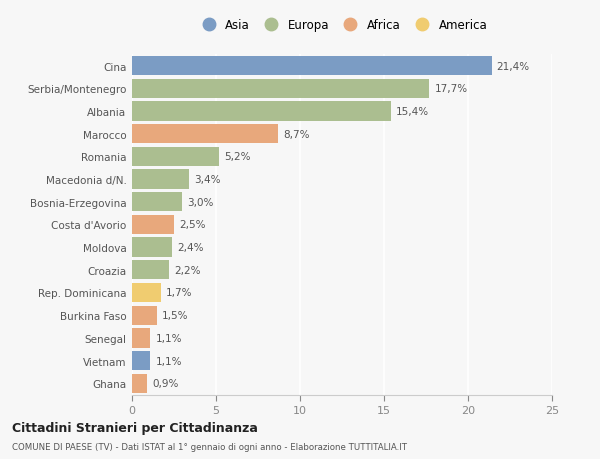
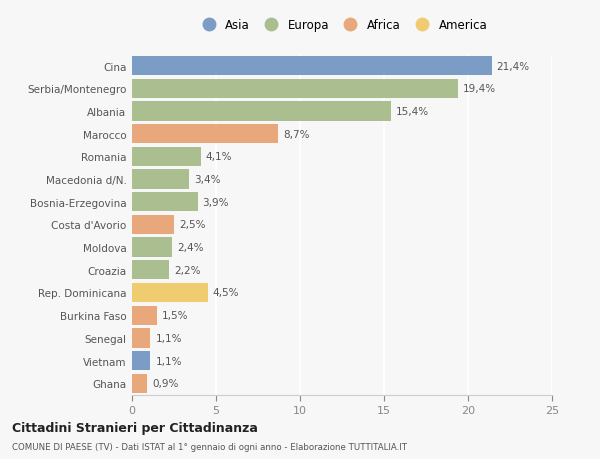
Serbia/Montenegro: 17,7% -> 19,4%
Romania: 5,2% -> 4,1%
Bosnia-Erzegovina: 3,0% -> 3,9%
Rep. Dominicana: 1,7% -> 4,5%
